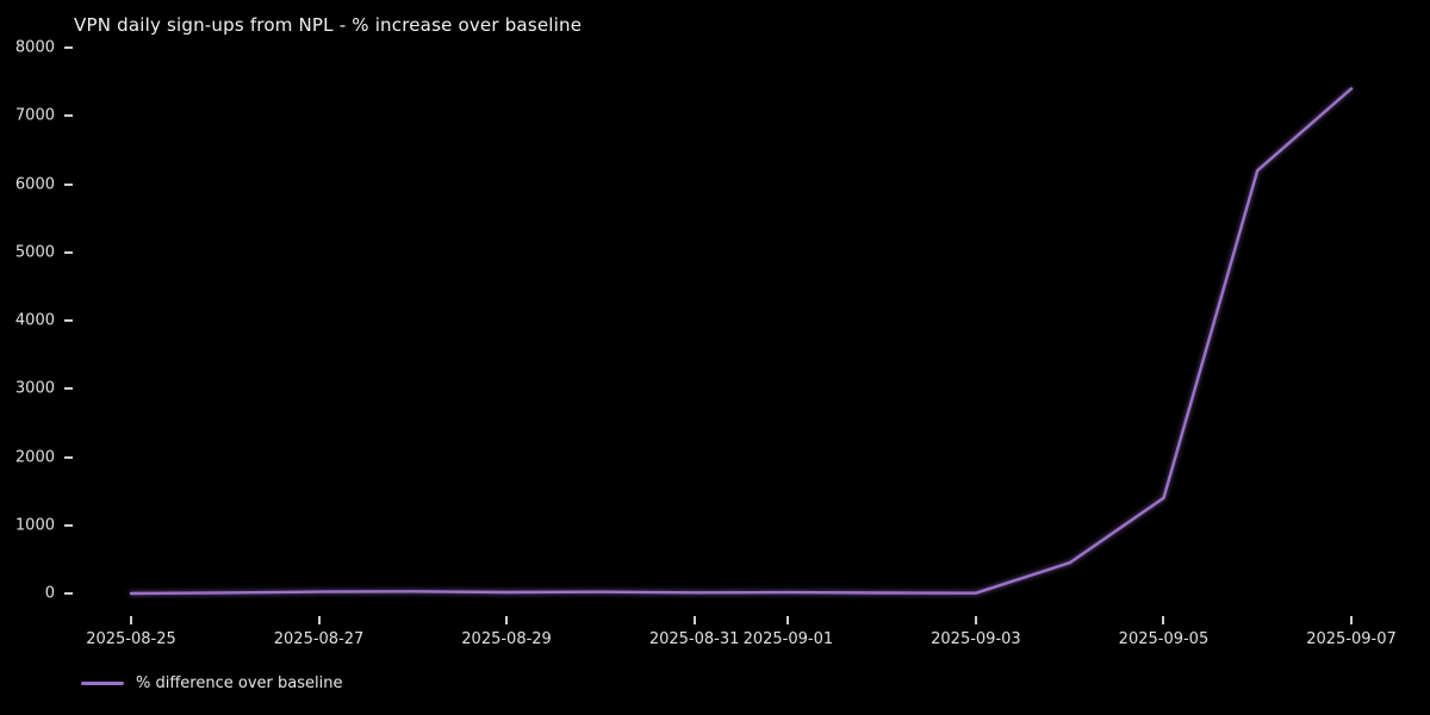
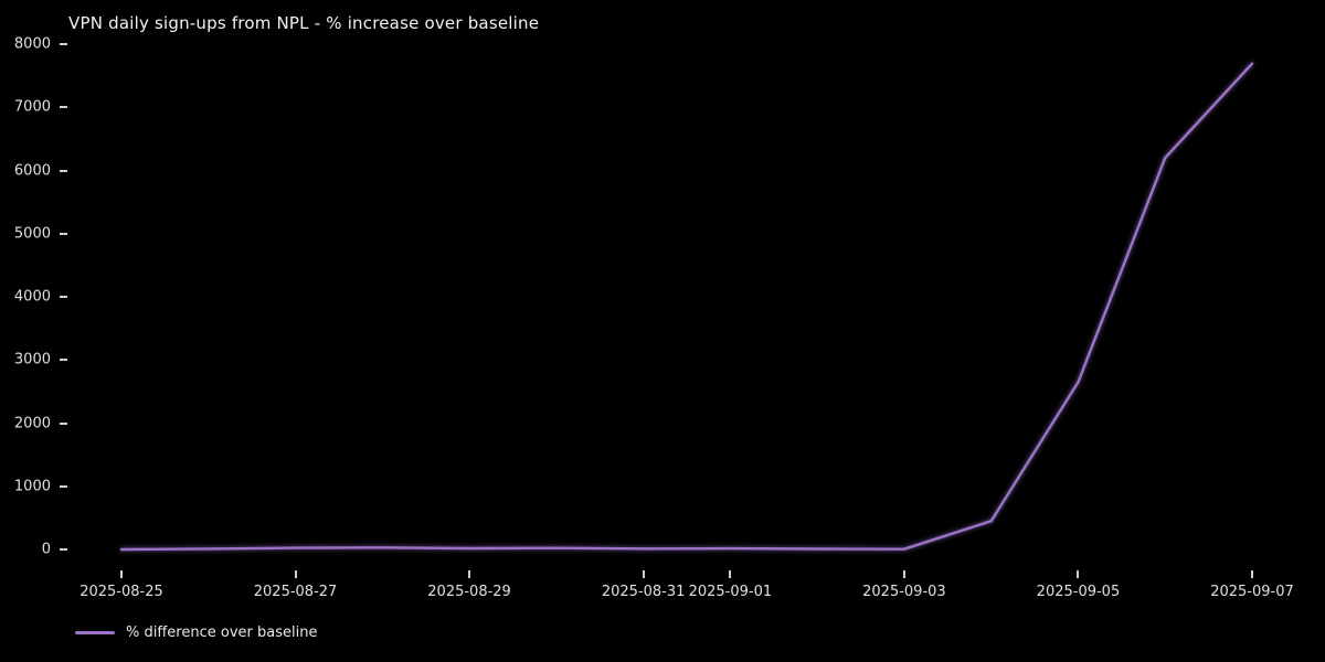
2025-09-05: 1400 -> 2600
2025-09-07: 7400 -> 7700
